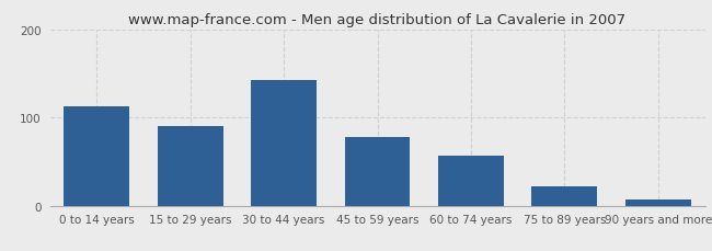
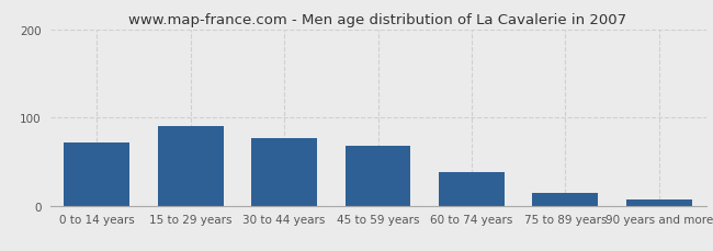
0 to 14 years: 113 -> 72
30 to 44 years: 142 -> 76
45 to 59 years: 78 -> 68
60 to 74 years: 57 -> 38
75 to 89 years: 22 -> 14
